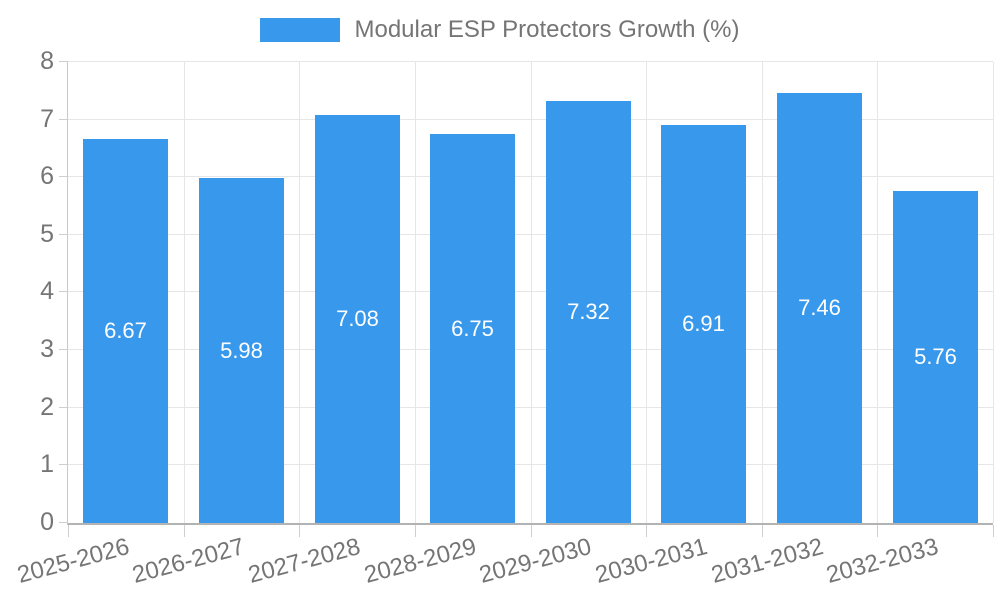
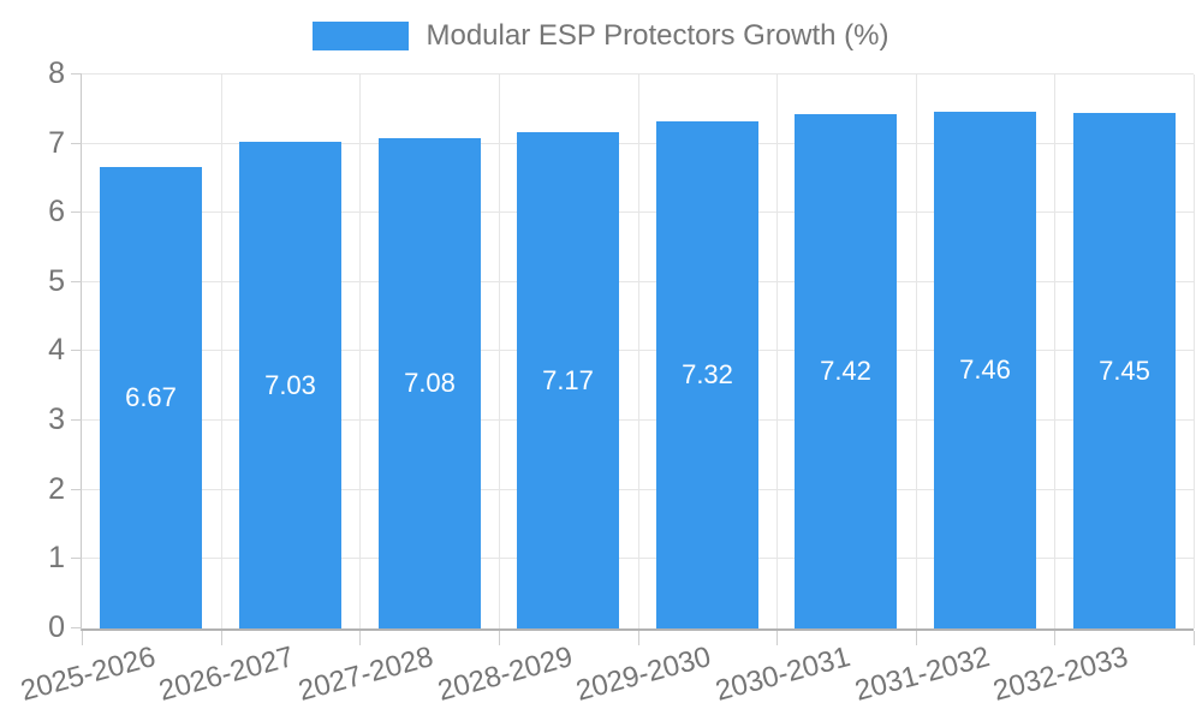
2026-2027: 5.98 -> 7.03
2028-2029: 6.75 -> 7.17
2030-2031: 6.91 -> 7.42
2032-2033: 5.76 -> 7.45
